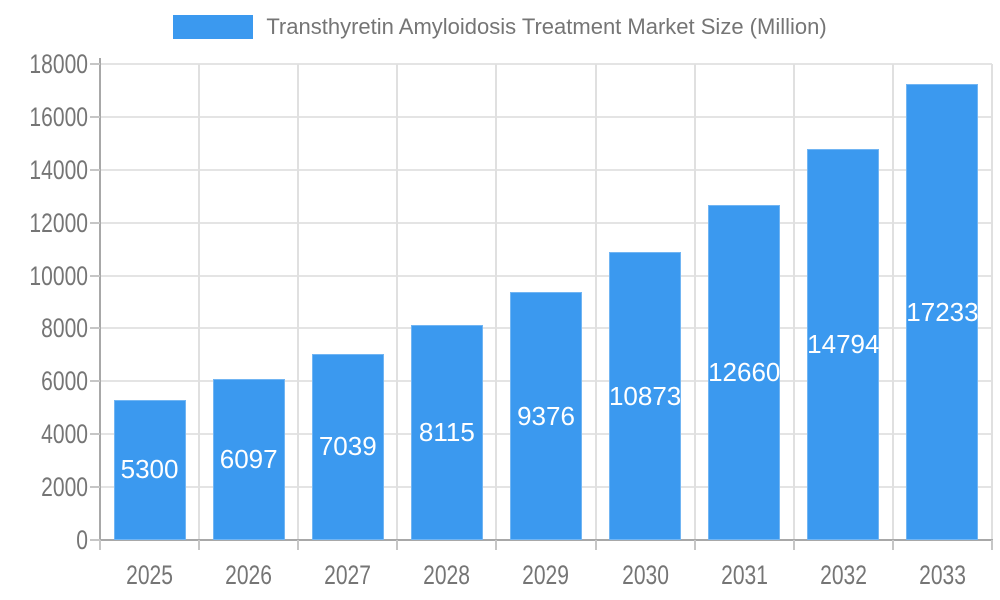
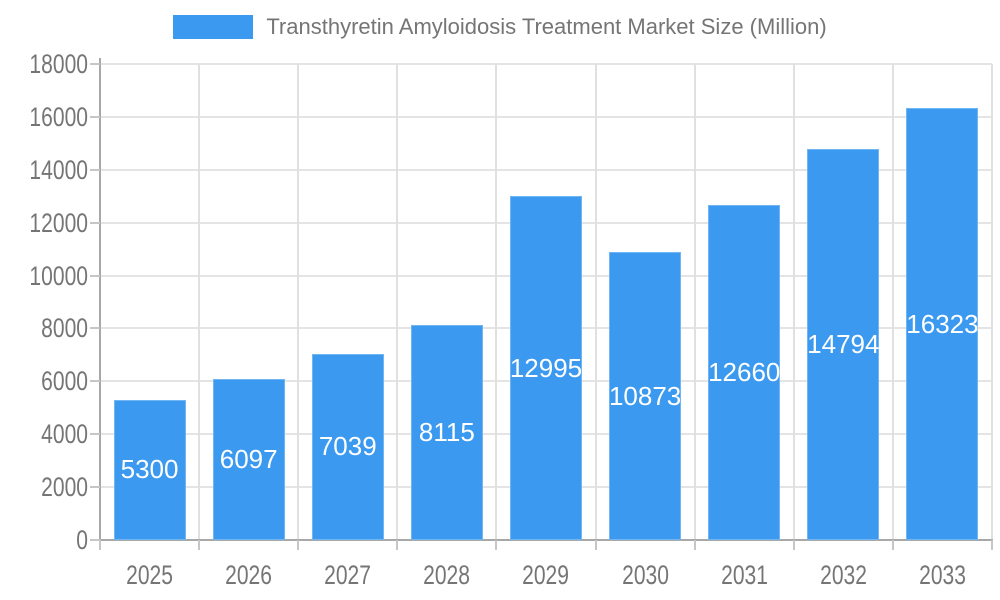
2029: 9376 -> 12995
2033: 17233 -> 16323
